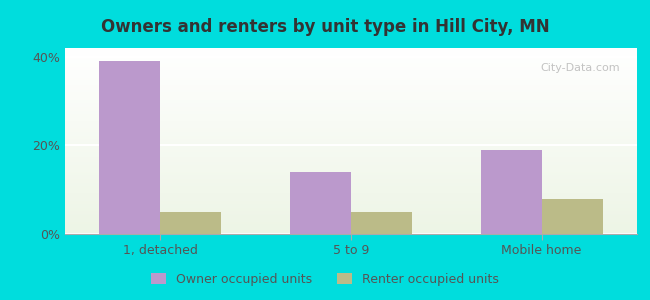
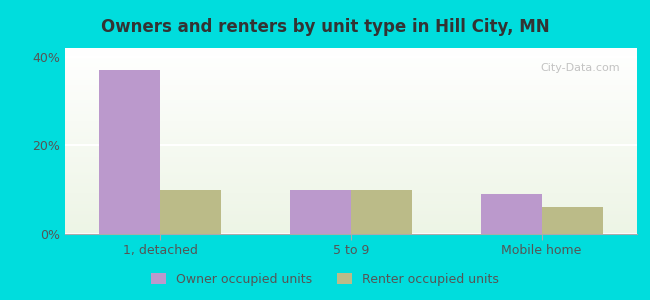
Owner occupied units/1, detached: 39% -> 37%
Renter occupied units/1, detached: 5% -> 10%
Owner occupied units/5 to 9: 14% -> 10%
Renter occupied units/5 to 9: 5% -> 10%
Owner occupied units/Mobile home: 19% -> 9%
Renter occupied units/Mobile home: 8% -> 6%
